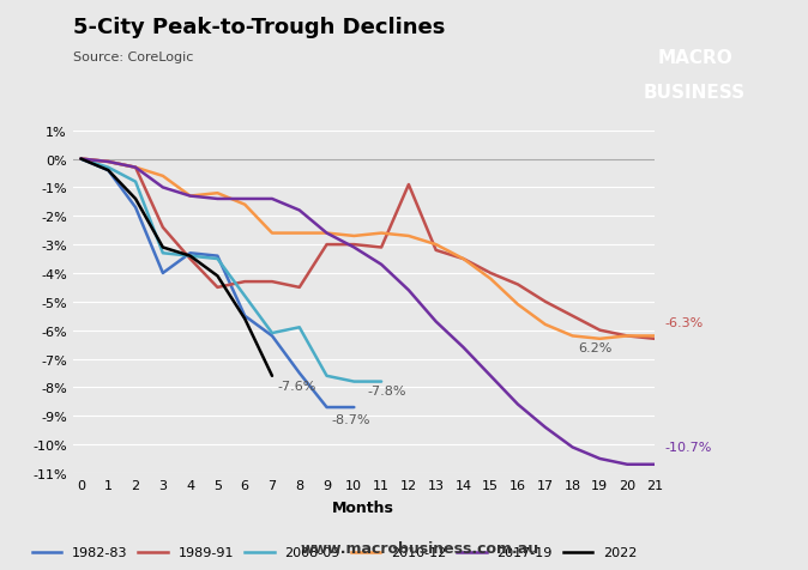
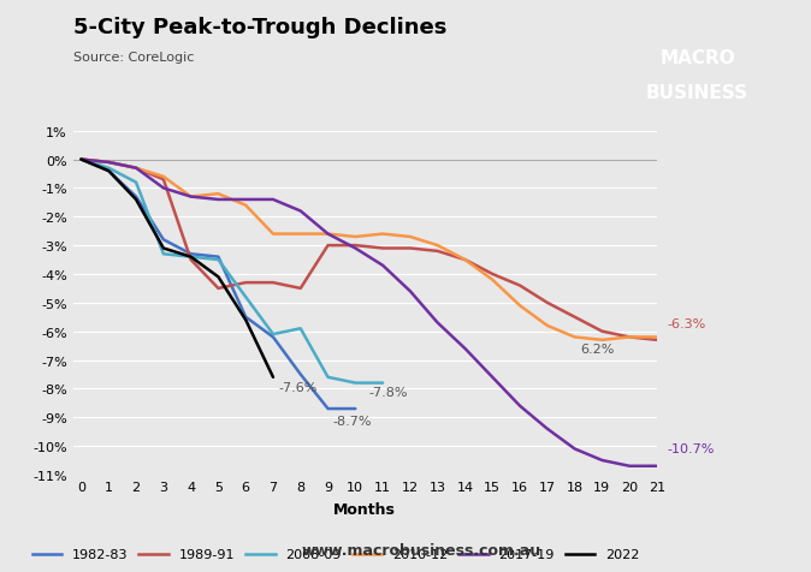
1982-83/2: -1.7% -> -1.3%
1982-83/3: -4.0% -> -2.8%
1989-91/3: -2.4% -> -0.7%
1989-91/12: -0.9% -> -3.1%
